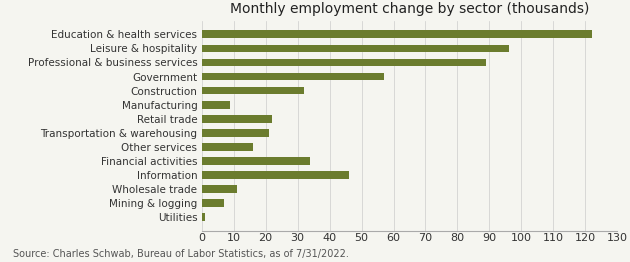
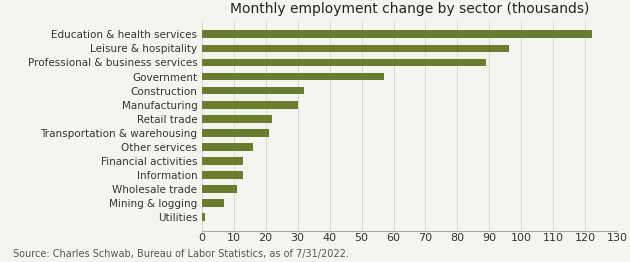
Manufacturing: 9 -> 30
Financial activities: 34 -> 13
Information: 46 -> 13
